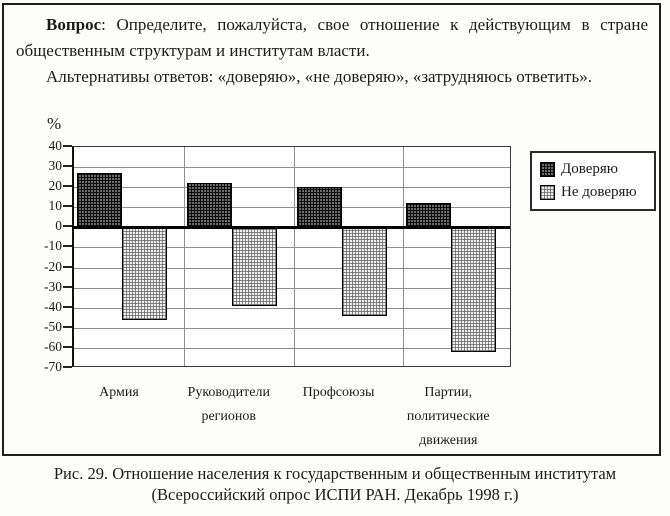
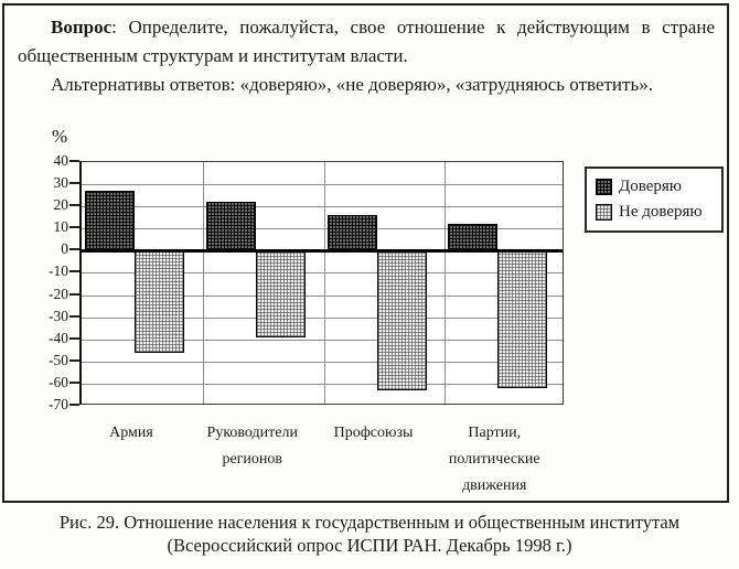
Доверяю/Профсоюзы: 20 -> 16
Не доверяю/Профсоюзы: -44 -> -63
